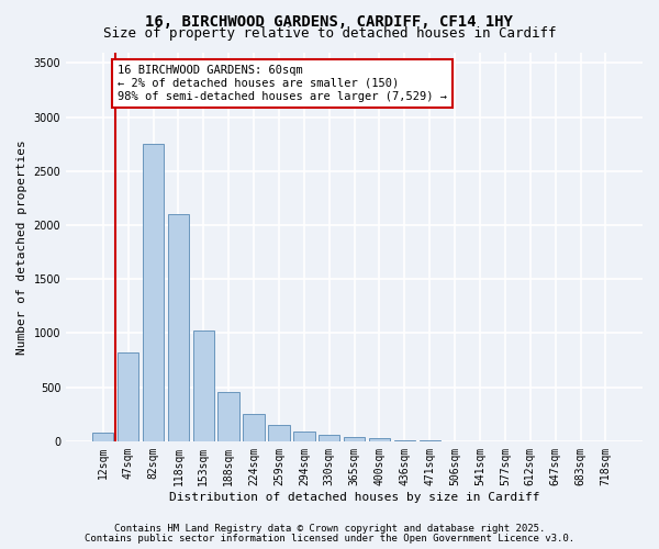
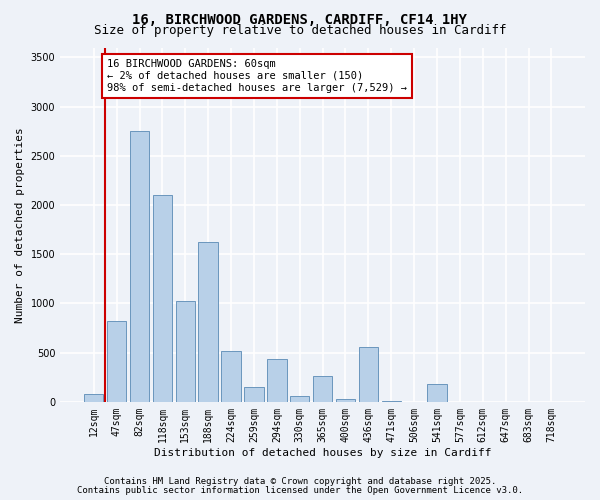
188sqm: 460 -> 1620
224sqm: 250 -> 520
294sqm: 90 -> 440
365sqm: 40 -> 260
436sqm: 10 -> 560
541sqm: 0 -> 180
